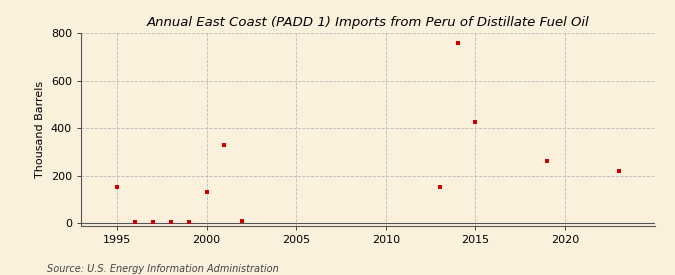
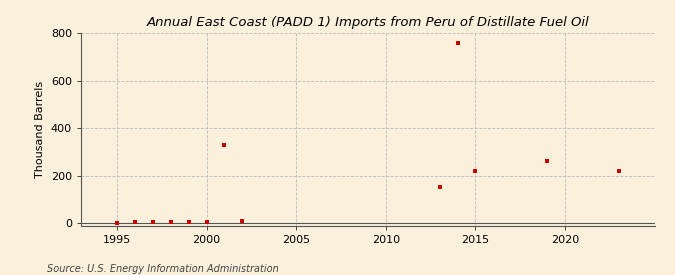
1995: 150 -> 2
2000: 130 -> 3
2015: 425 -> 220
